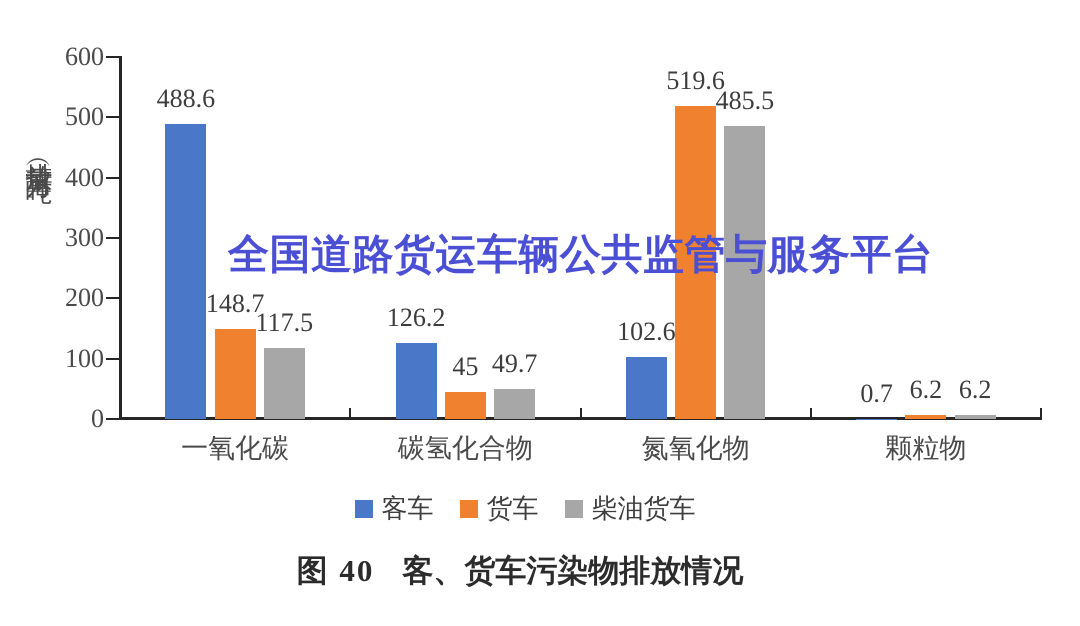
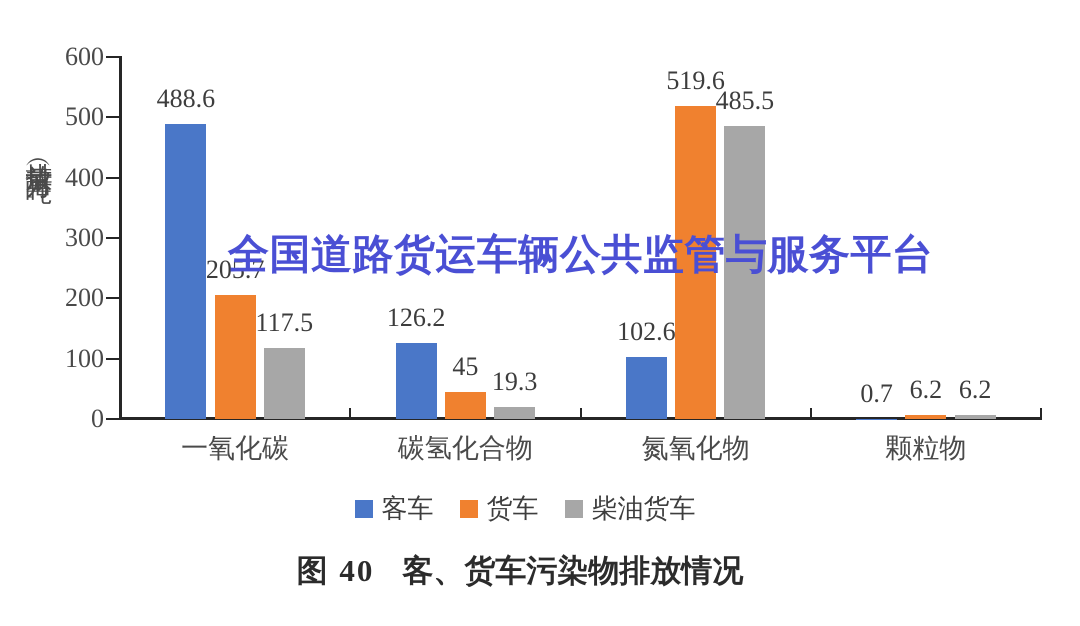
货车/一氧化碳: 148.7 -> 205.7
柴油货车/碳氢化合物: 49.7 -> 19.3
